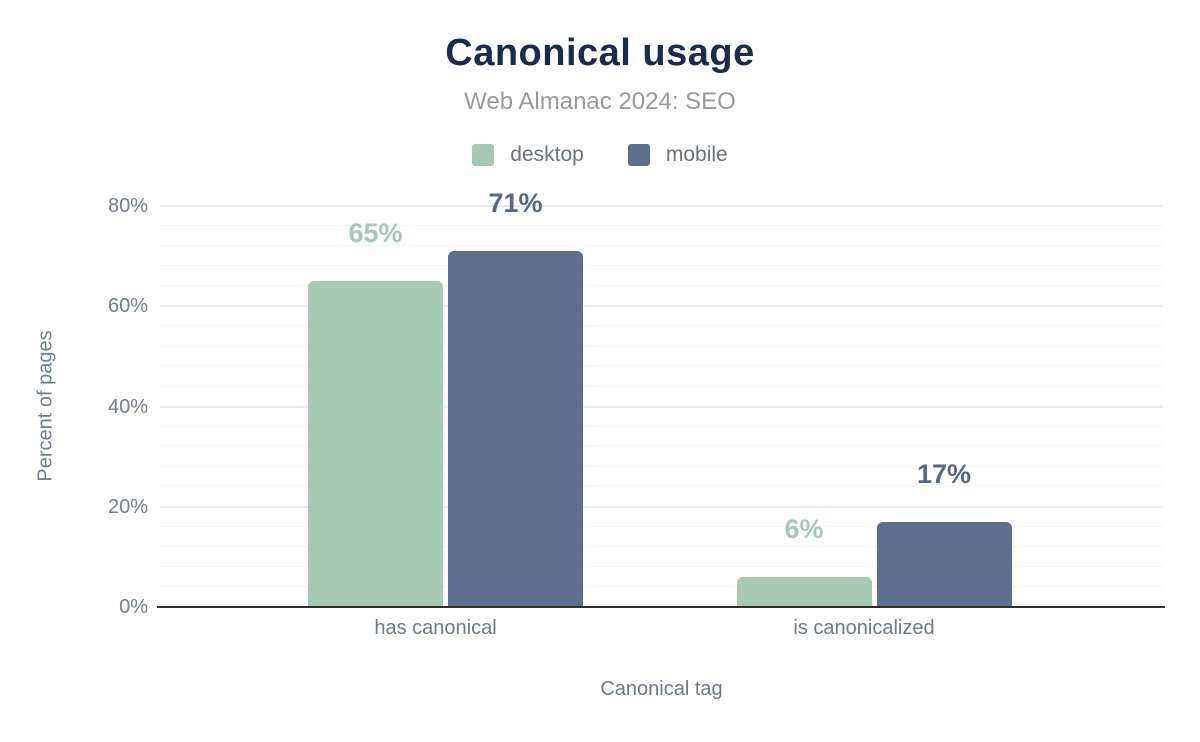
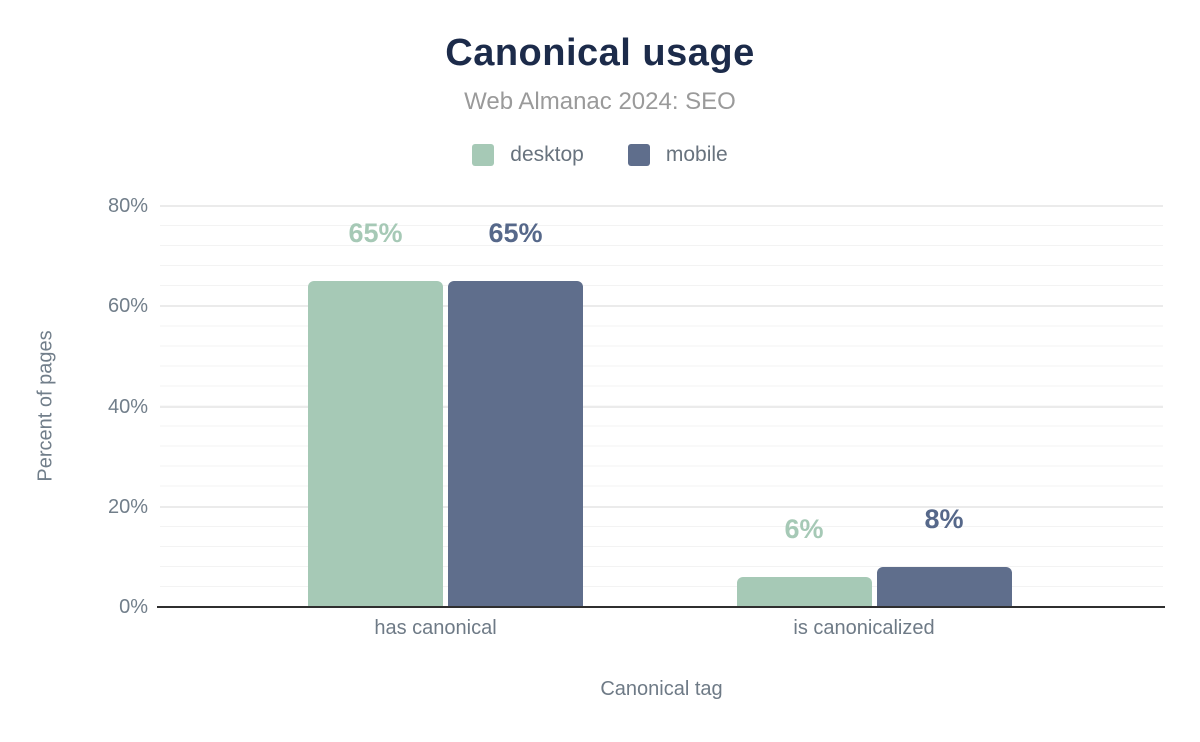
mobile/has canonical: 71% -> 65%
mobile/is canonicalized: 17% -> 8%
